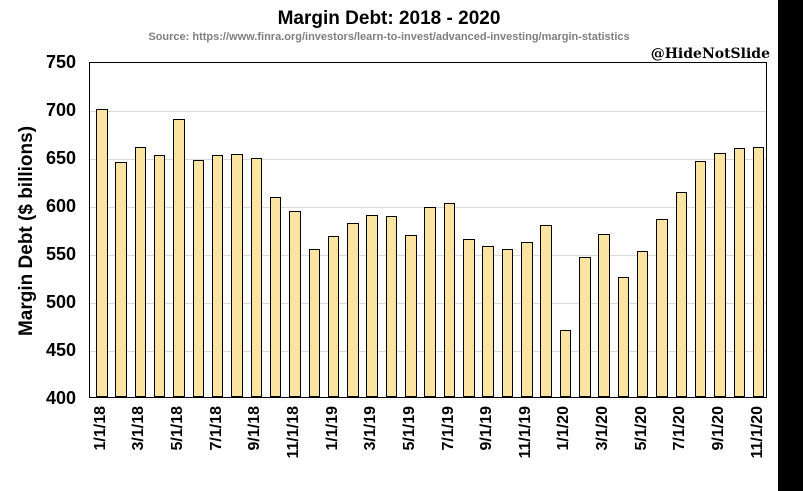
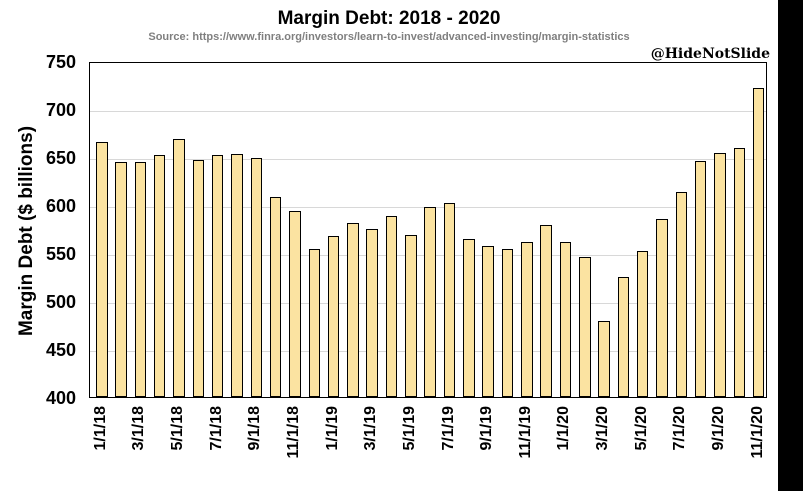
1/1/18: 700 -> 670
3/1/18: 660 -> 640
5/1/18: 690 -> 670
3/1/19: 590 -> 580
1/1/20: 470 -> 560
3/1/20: 570 -> 480
11/1/20: 660 -> 720
